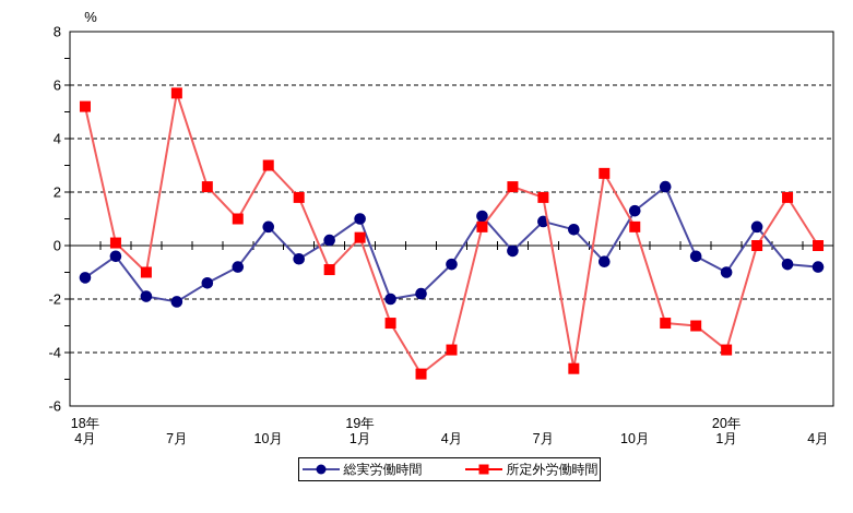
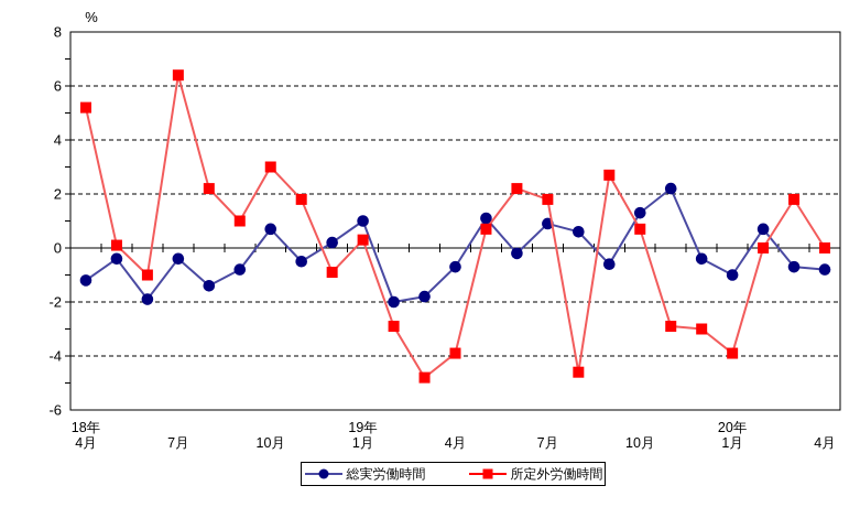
総実労働時間/18年7月: -2.1 -> -0.4
所定外労働時間/18年7月: 5.7 -> 6.4
